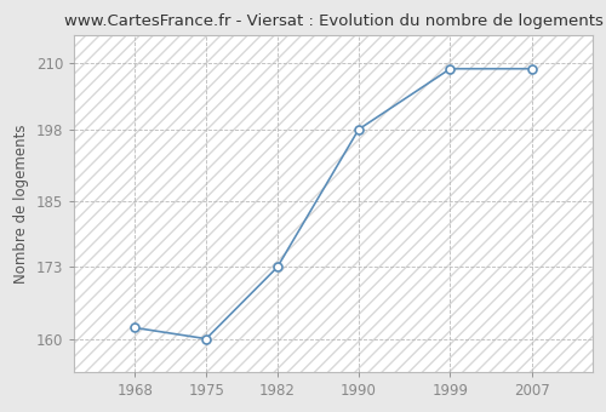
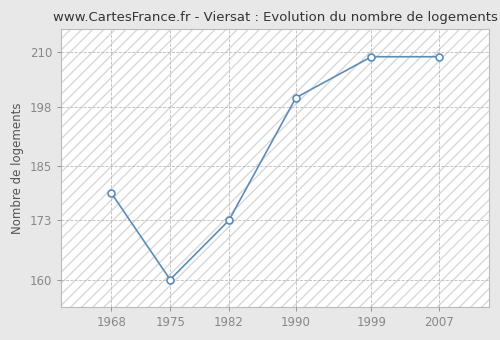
1968: 162 -> 179
1990: 198 -> 200
